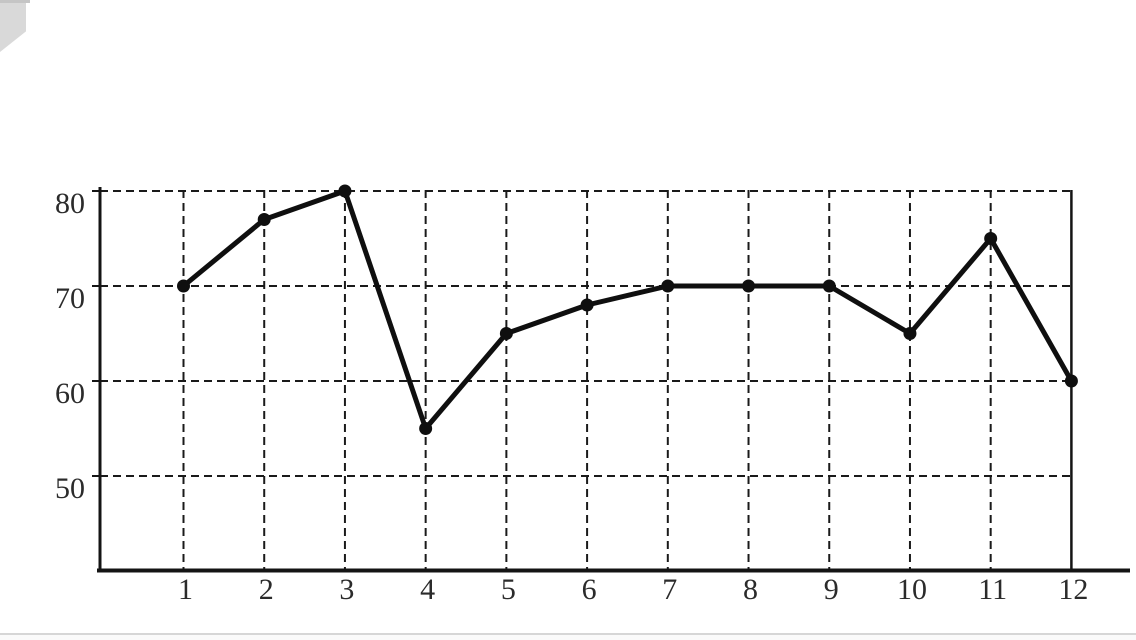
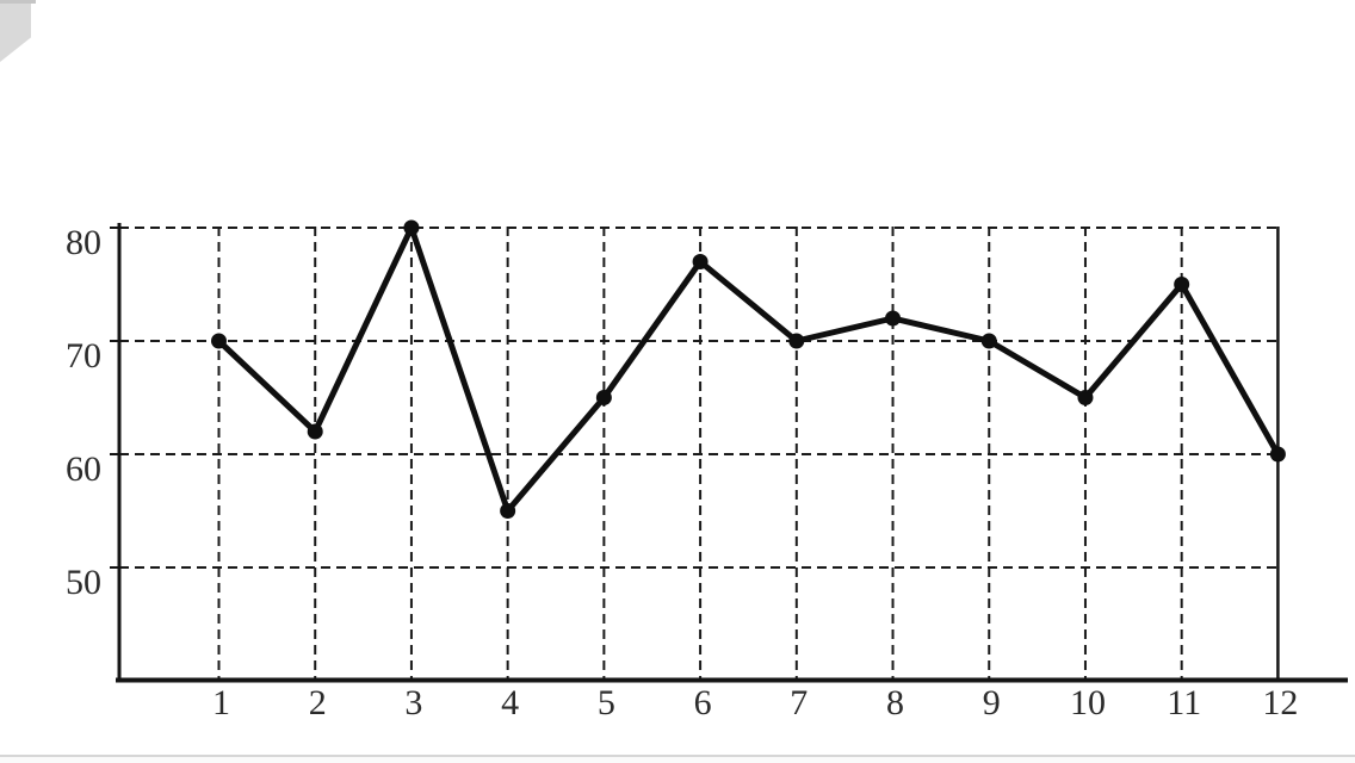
2: 77 -> 62
6: 68 -> 77
8: 70 -> 72
